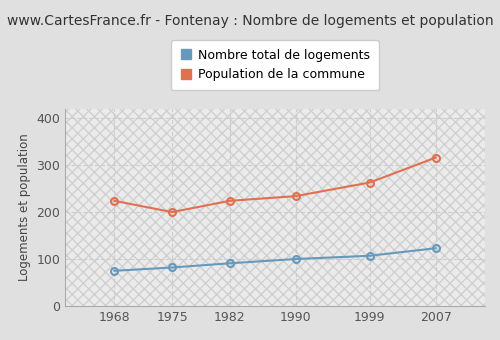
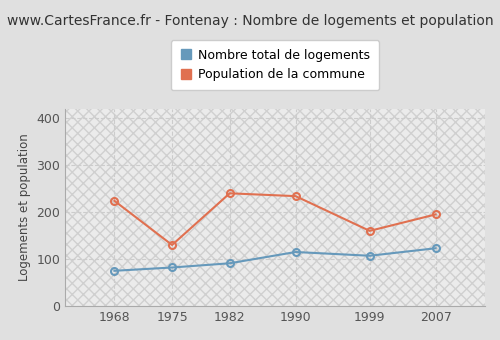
Population de la commune/1975: 200 -> 130
Population de la commune/1982: 224 -> 240
Nombre total de logements/1990: 100 -> 115
Population de la commune/1999: 263 -> 160
Population de la commune/2007: 316 -> 195
